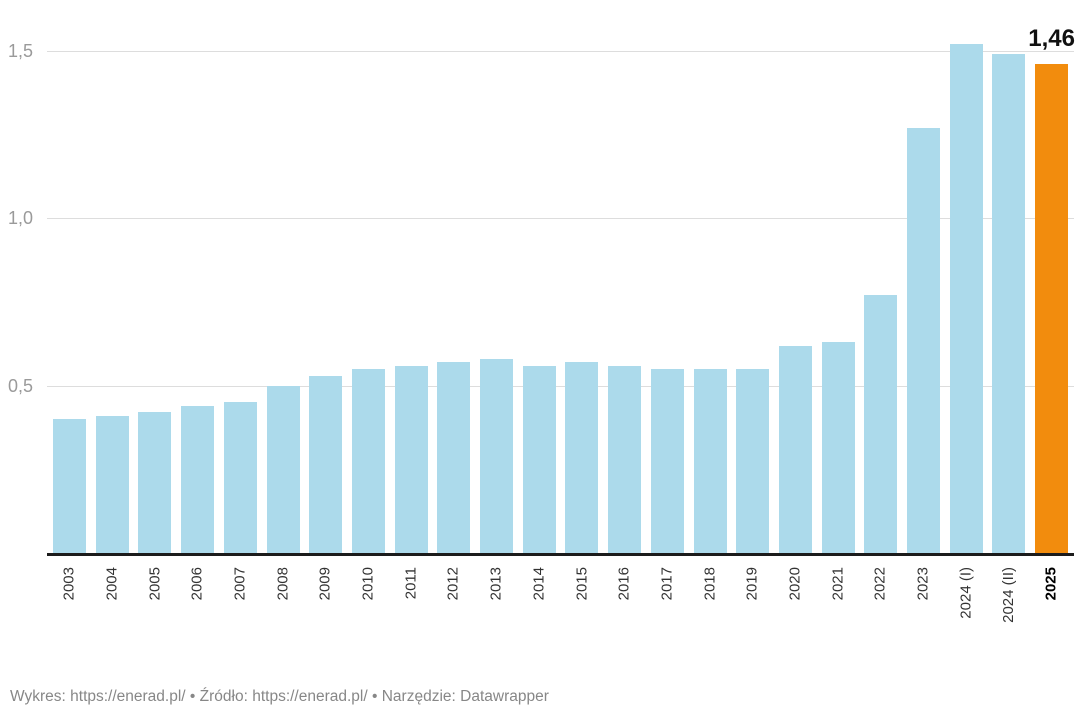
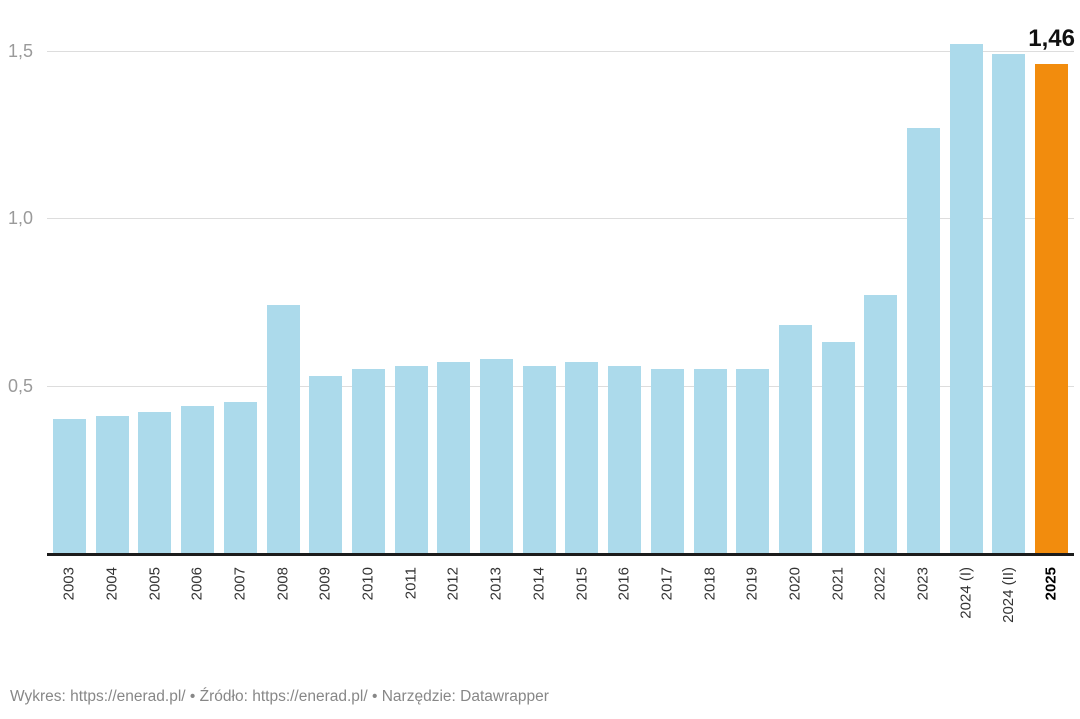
2008: 0,50 -> 0,74
2020: 0,62 -> 0,68
